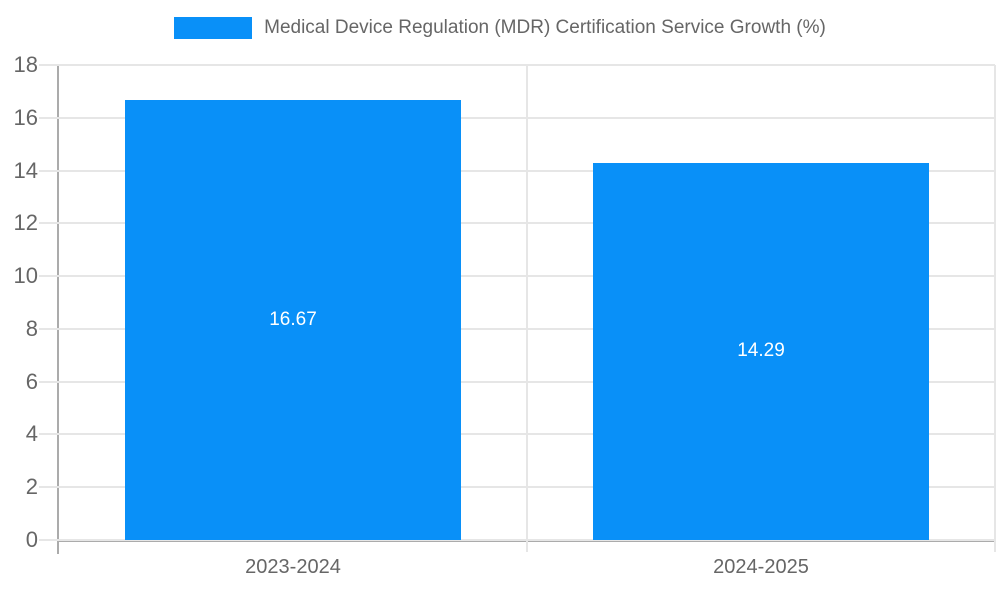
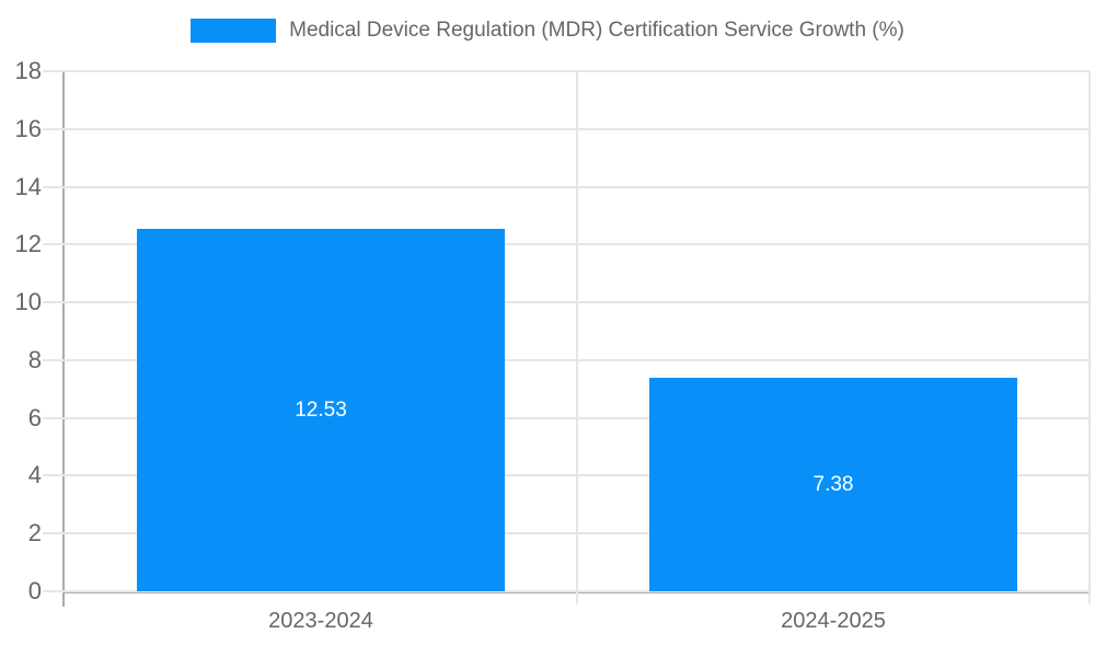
2023-2024: 16.67 -> 12.53
2024-2025: 14.29 -> 7.38
